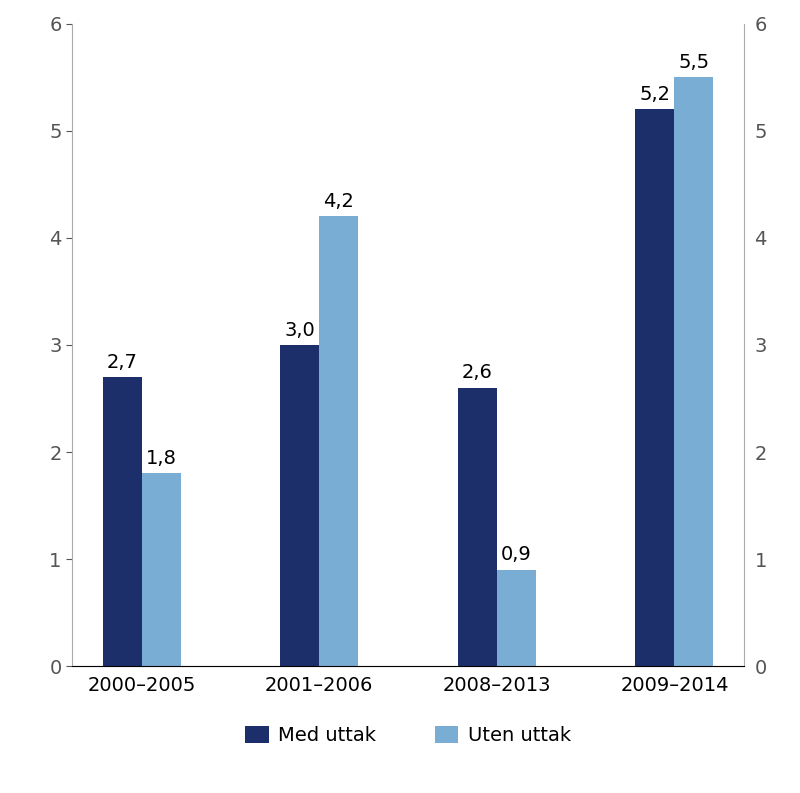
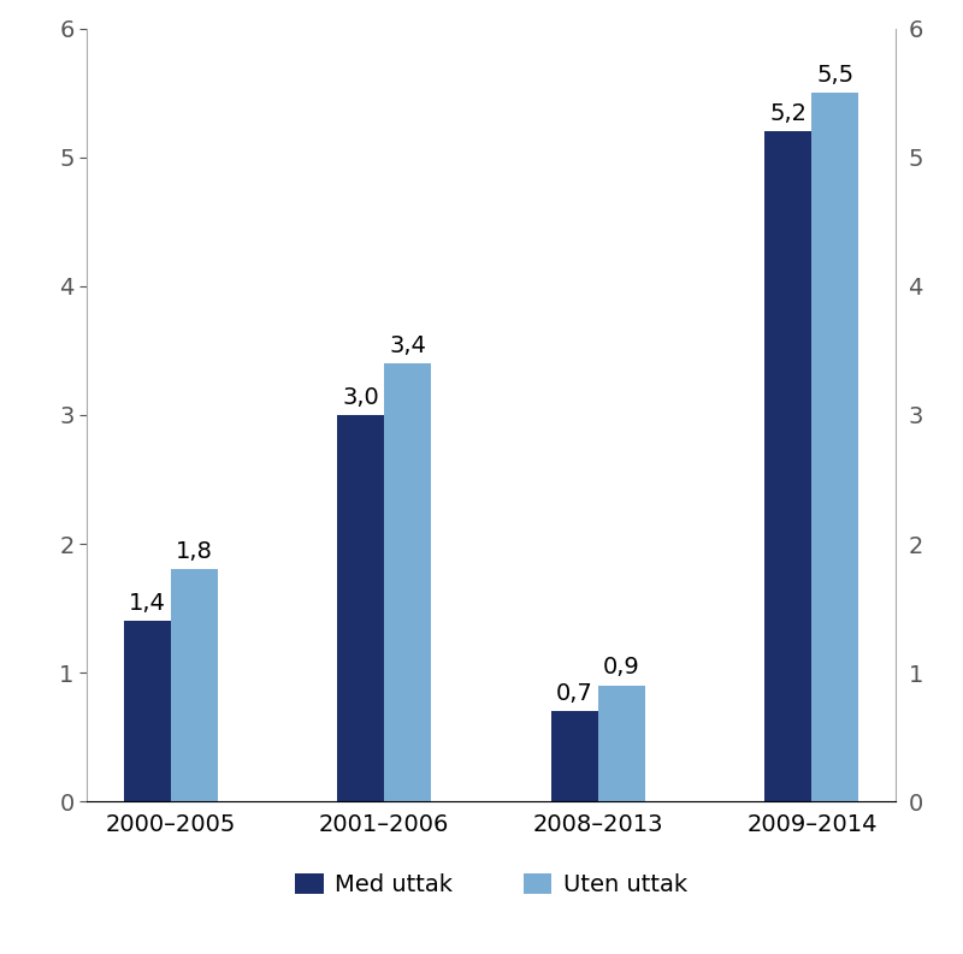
Med uttak/2000–2005: 2,7 -> 1,4
Uten uttak/2001–2006: 4,2 -> 3,4
Med uttak/2008–2013: 2,6 -> 0,7
